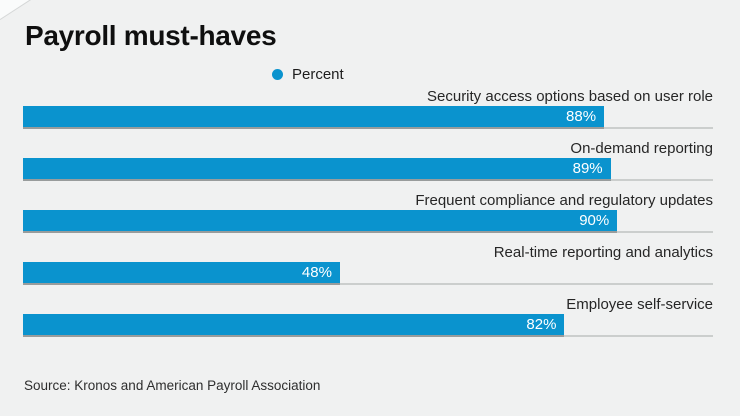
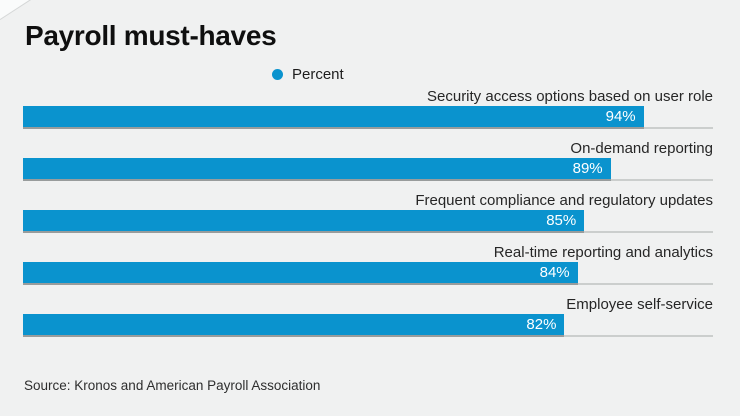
Security access options based on user role: 88% -> 94%
Frequent compliance and regulatory updates: 90% -> 85%
Real-time reporting and analytics: 48% -> 84%
